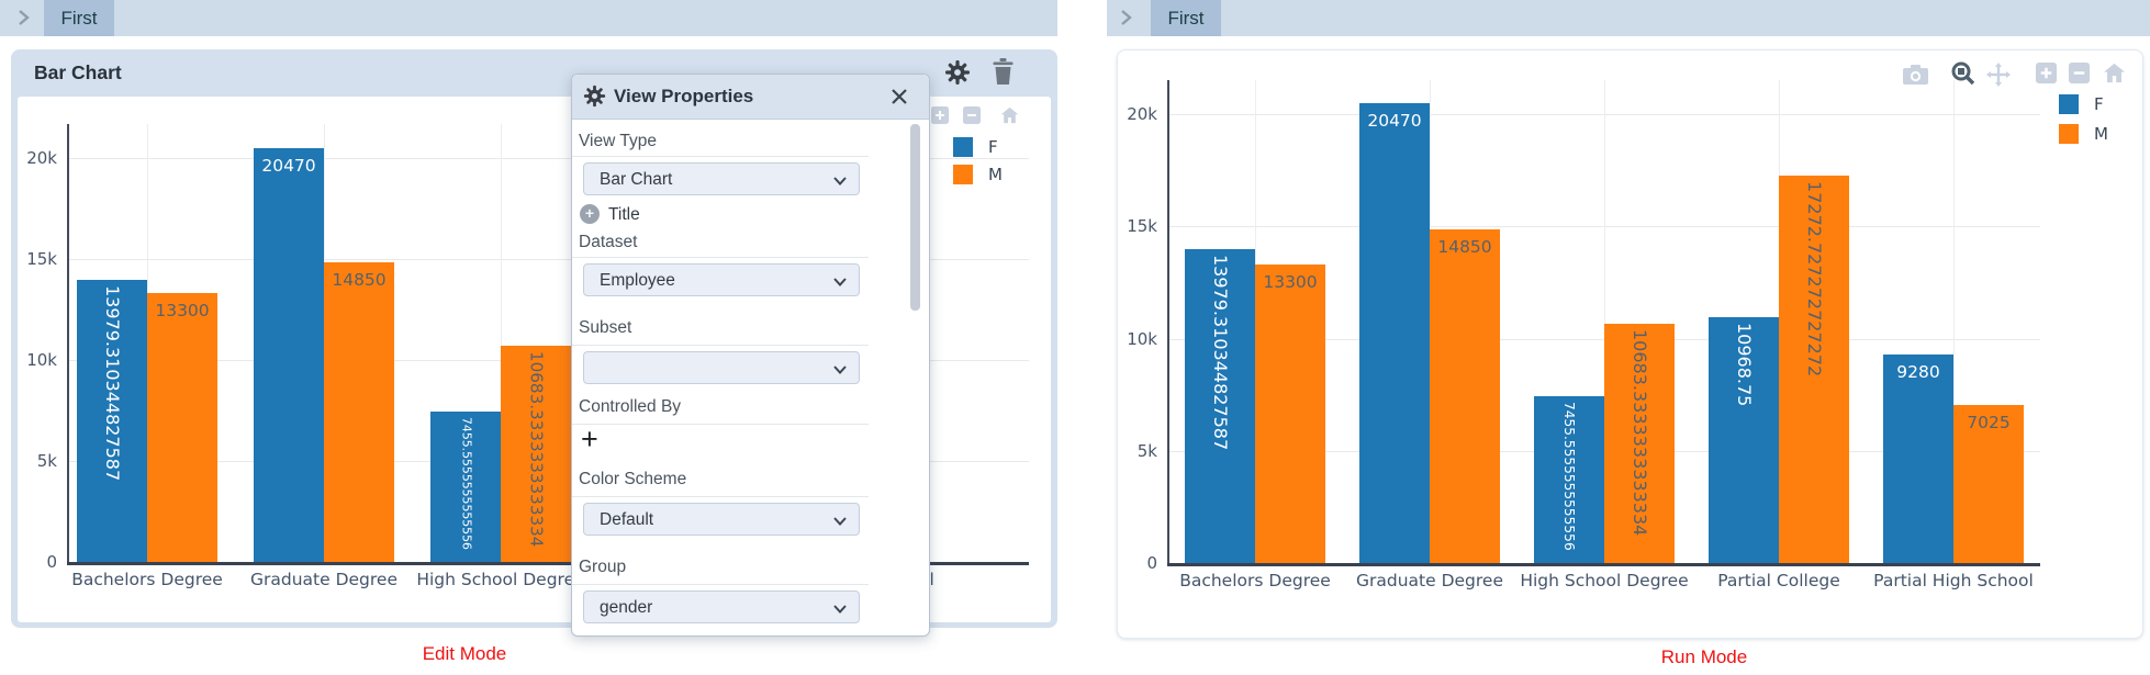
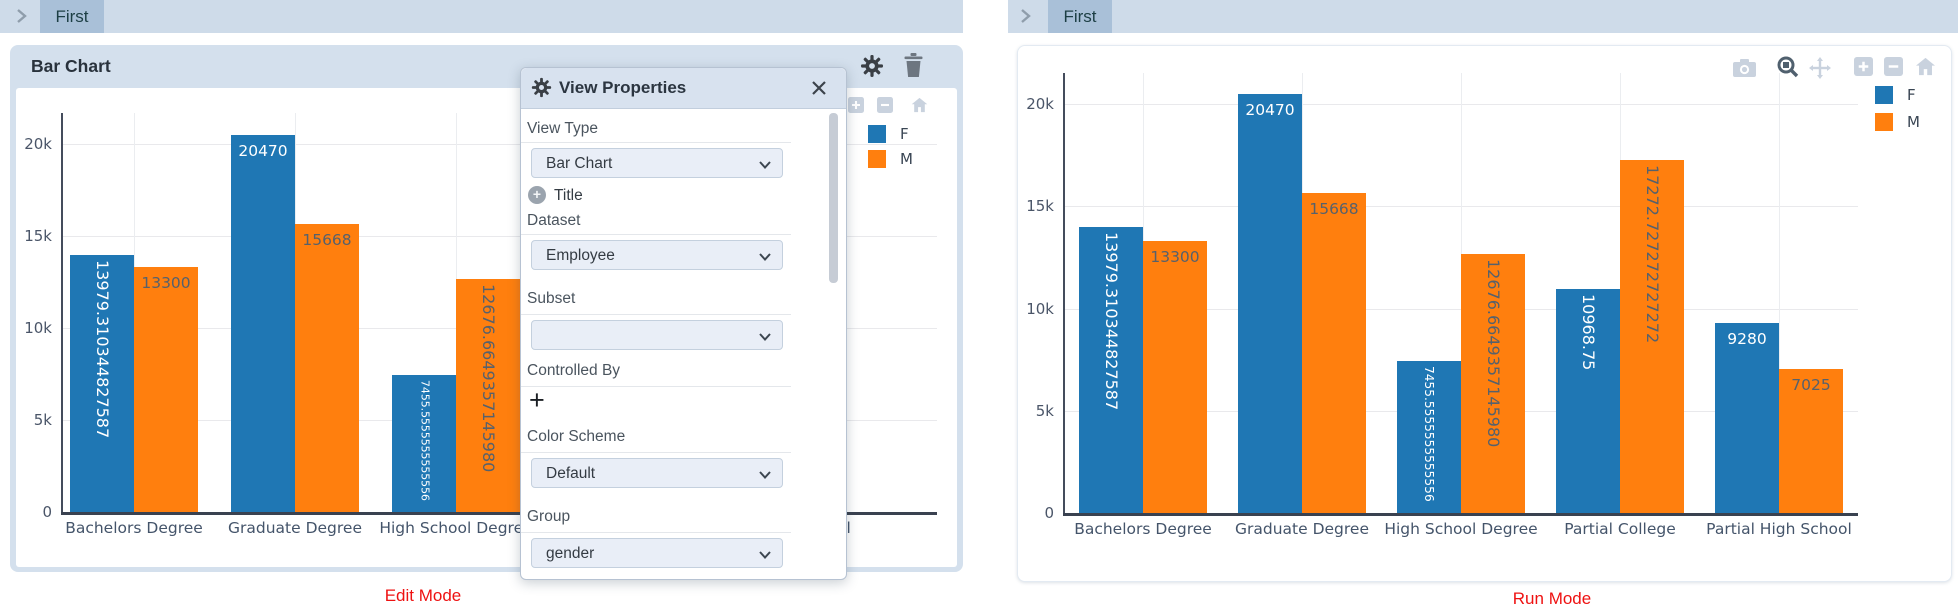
M/Graduate Degree: 14850 -> 15668
M/High School Degree: 10683.3333333333334 -> 12676.6649357145980
